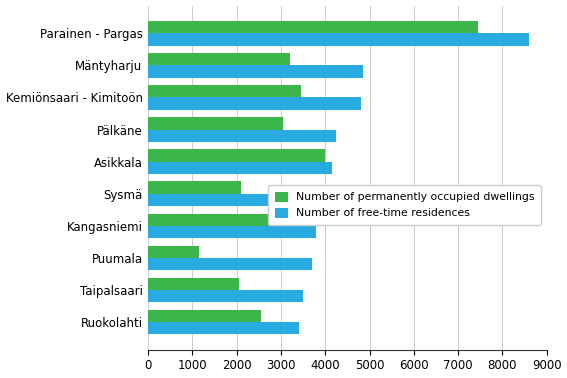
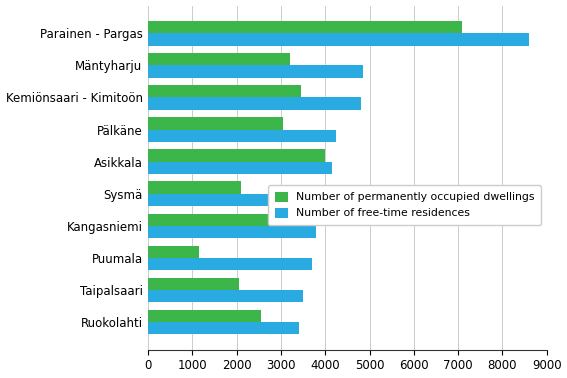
Number of permanently occupied dwellings/Parainen - Pargas: 7450 -> 7100
